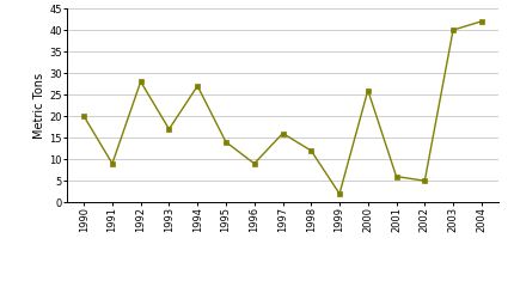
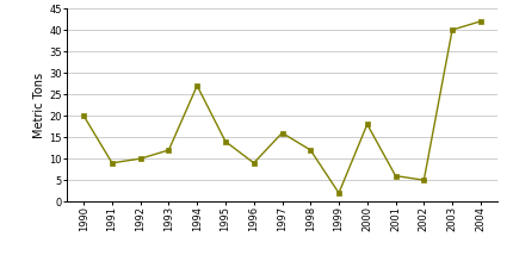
1992: 28 -> 10
1993: 17 -> 12
2000: 26 -> 18
